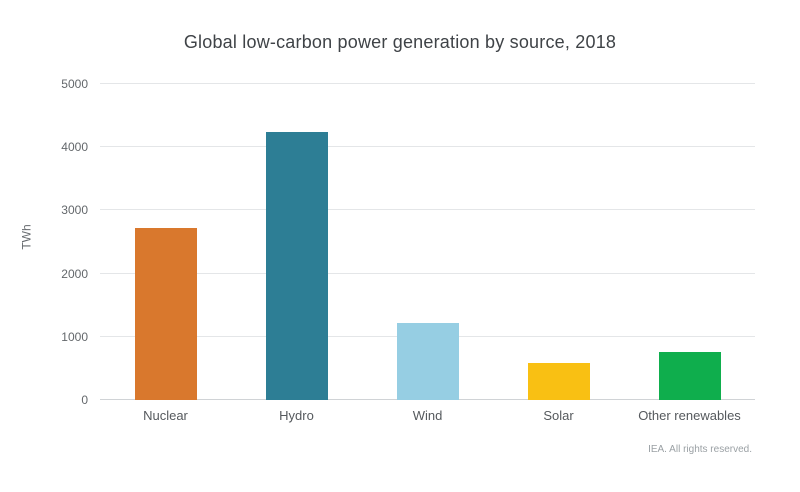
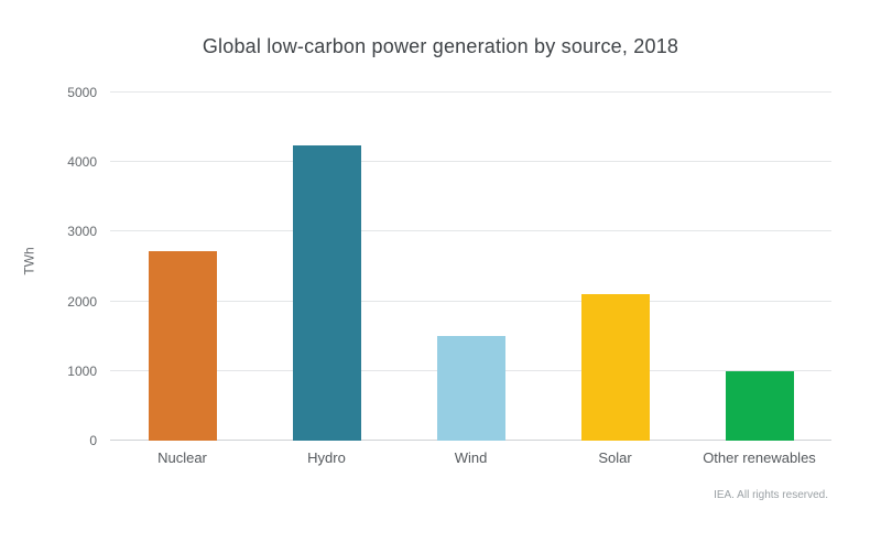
Wind: 1200 -> 1500
Solar: 600 -> 2100
Other renewables: 800 -> 1000
